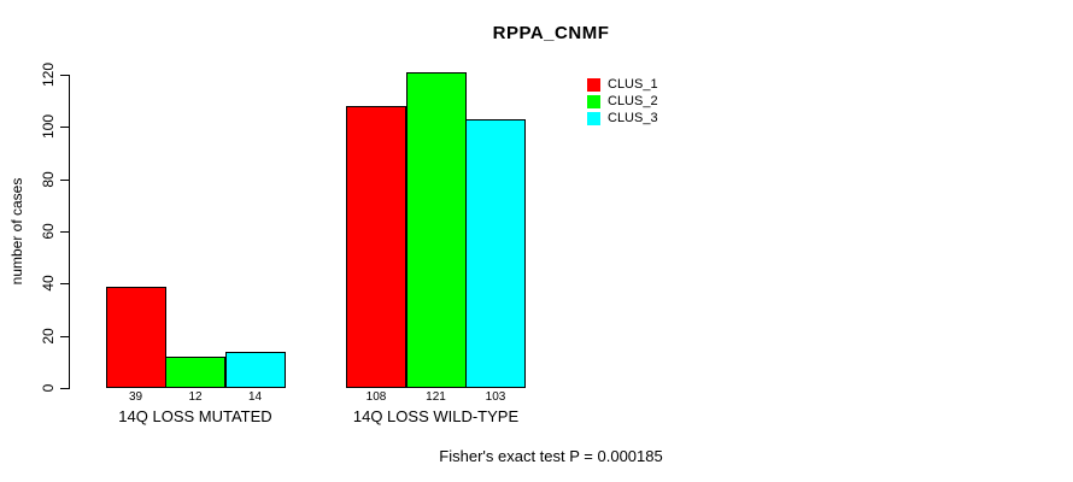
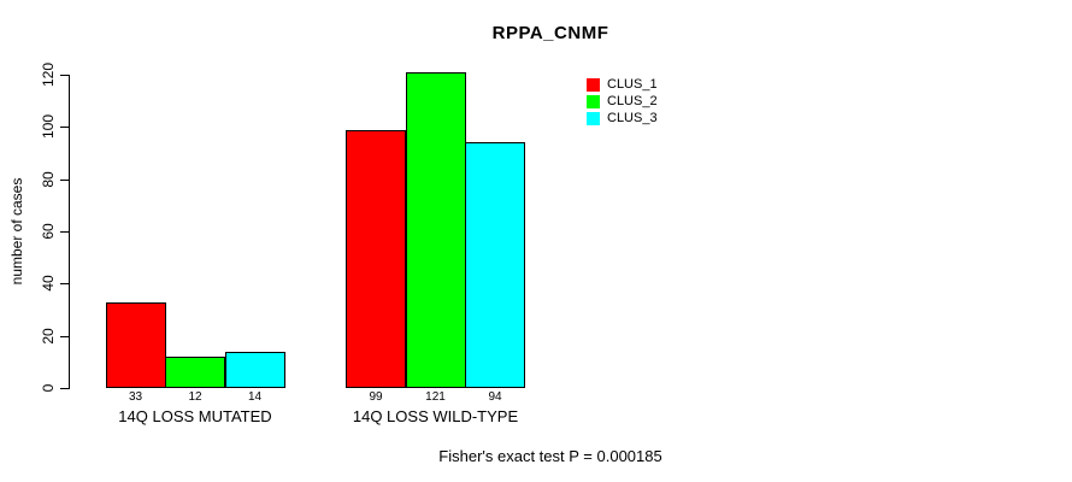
CLUS_1/14Q LOSS MUTATED: 39 -> 33
CLUS_1/14Q LOSS WILD-TYPE: 108 -> 99
CLUS_3/14Q LOSS WILD-TYPE: 103 -> 94
